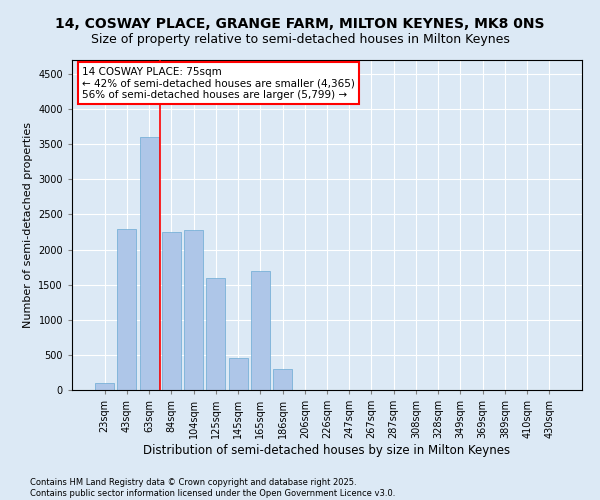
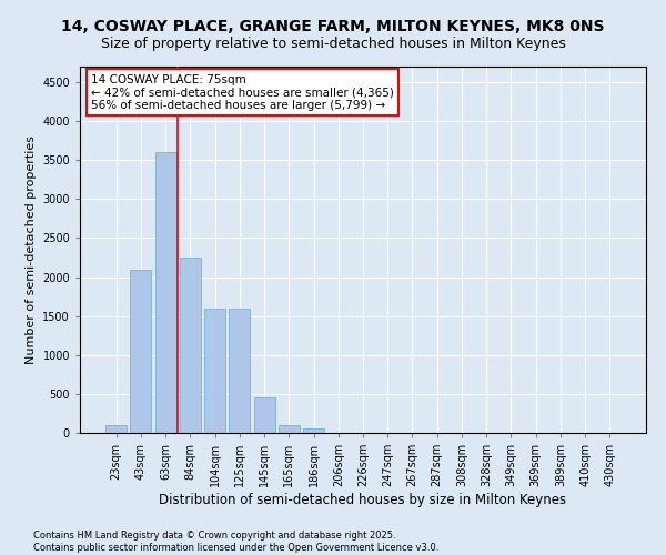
43sqm: 2300 -> 2100
104sqm: 2280 -> 1600
165sqm: 1700 -> 100
186sqm: 300 -> 50
